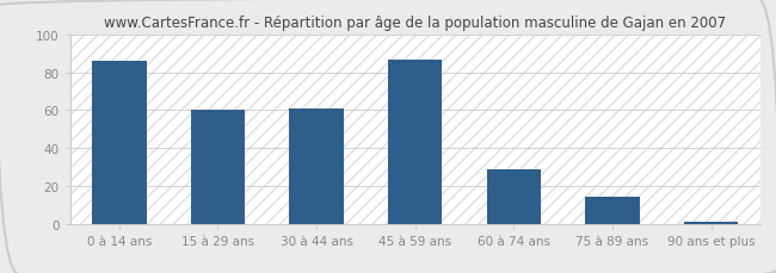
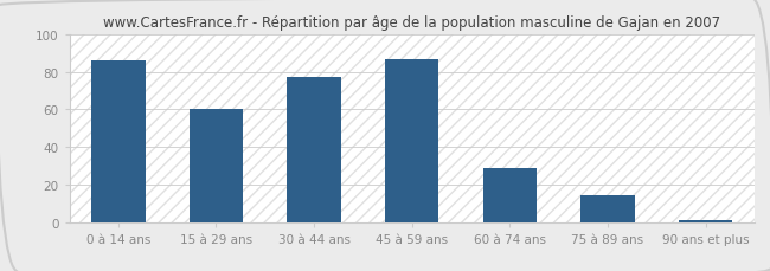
30 à 44 ans: 61 -> 77
